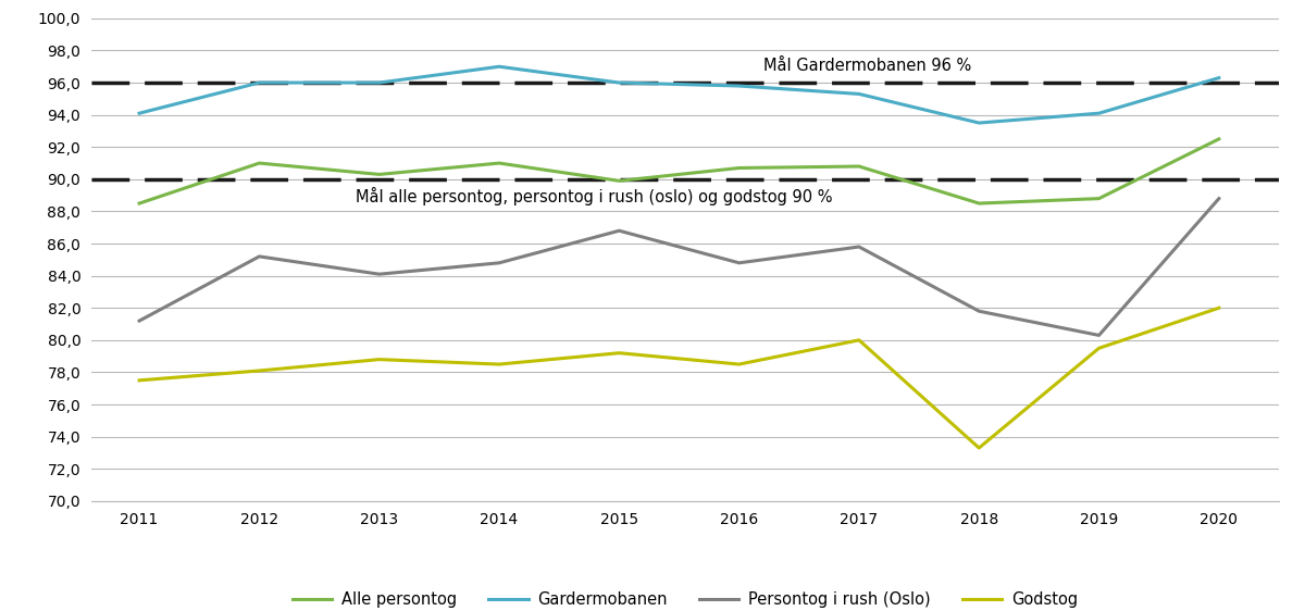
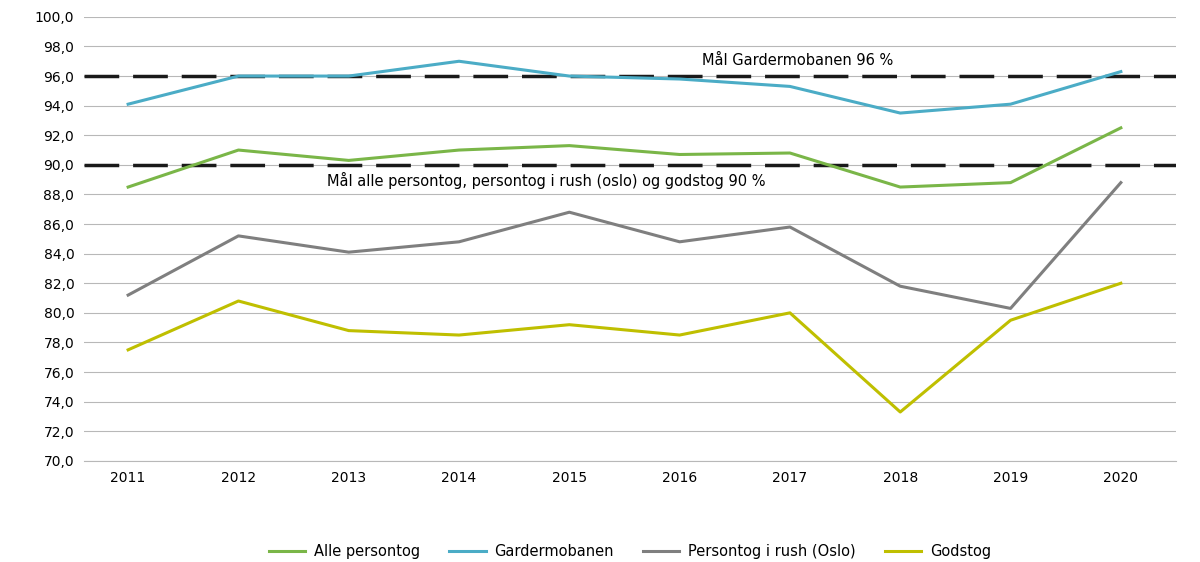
Godstog/2012: 78,1 -> 80,8
Alle persontog/2015: 89,9 -> 91,3
